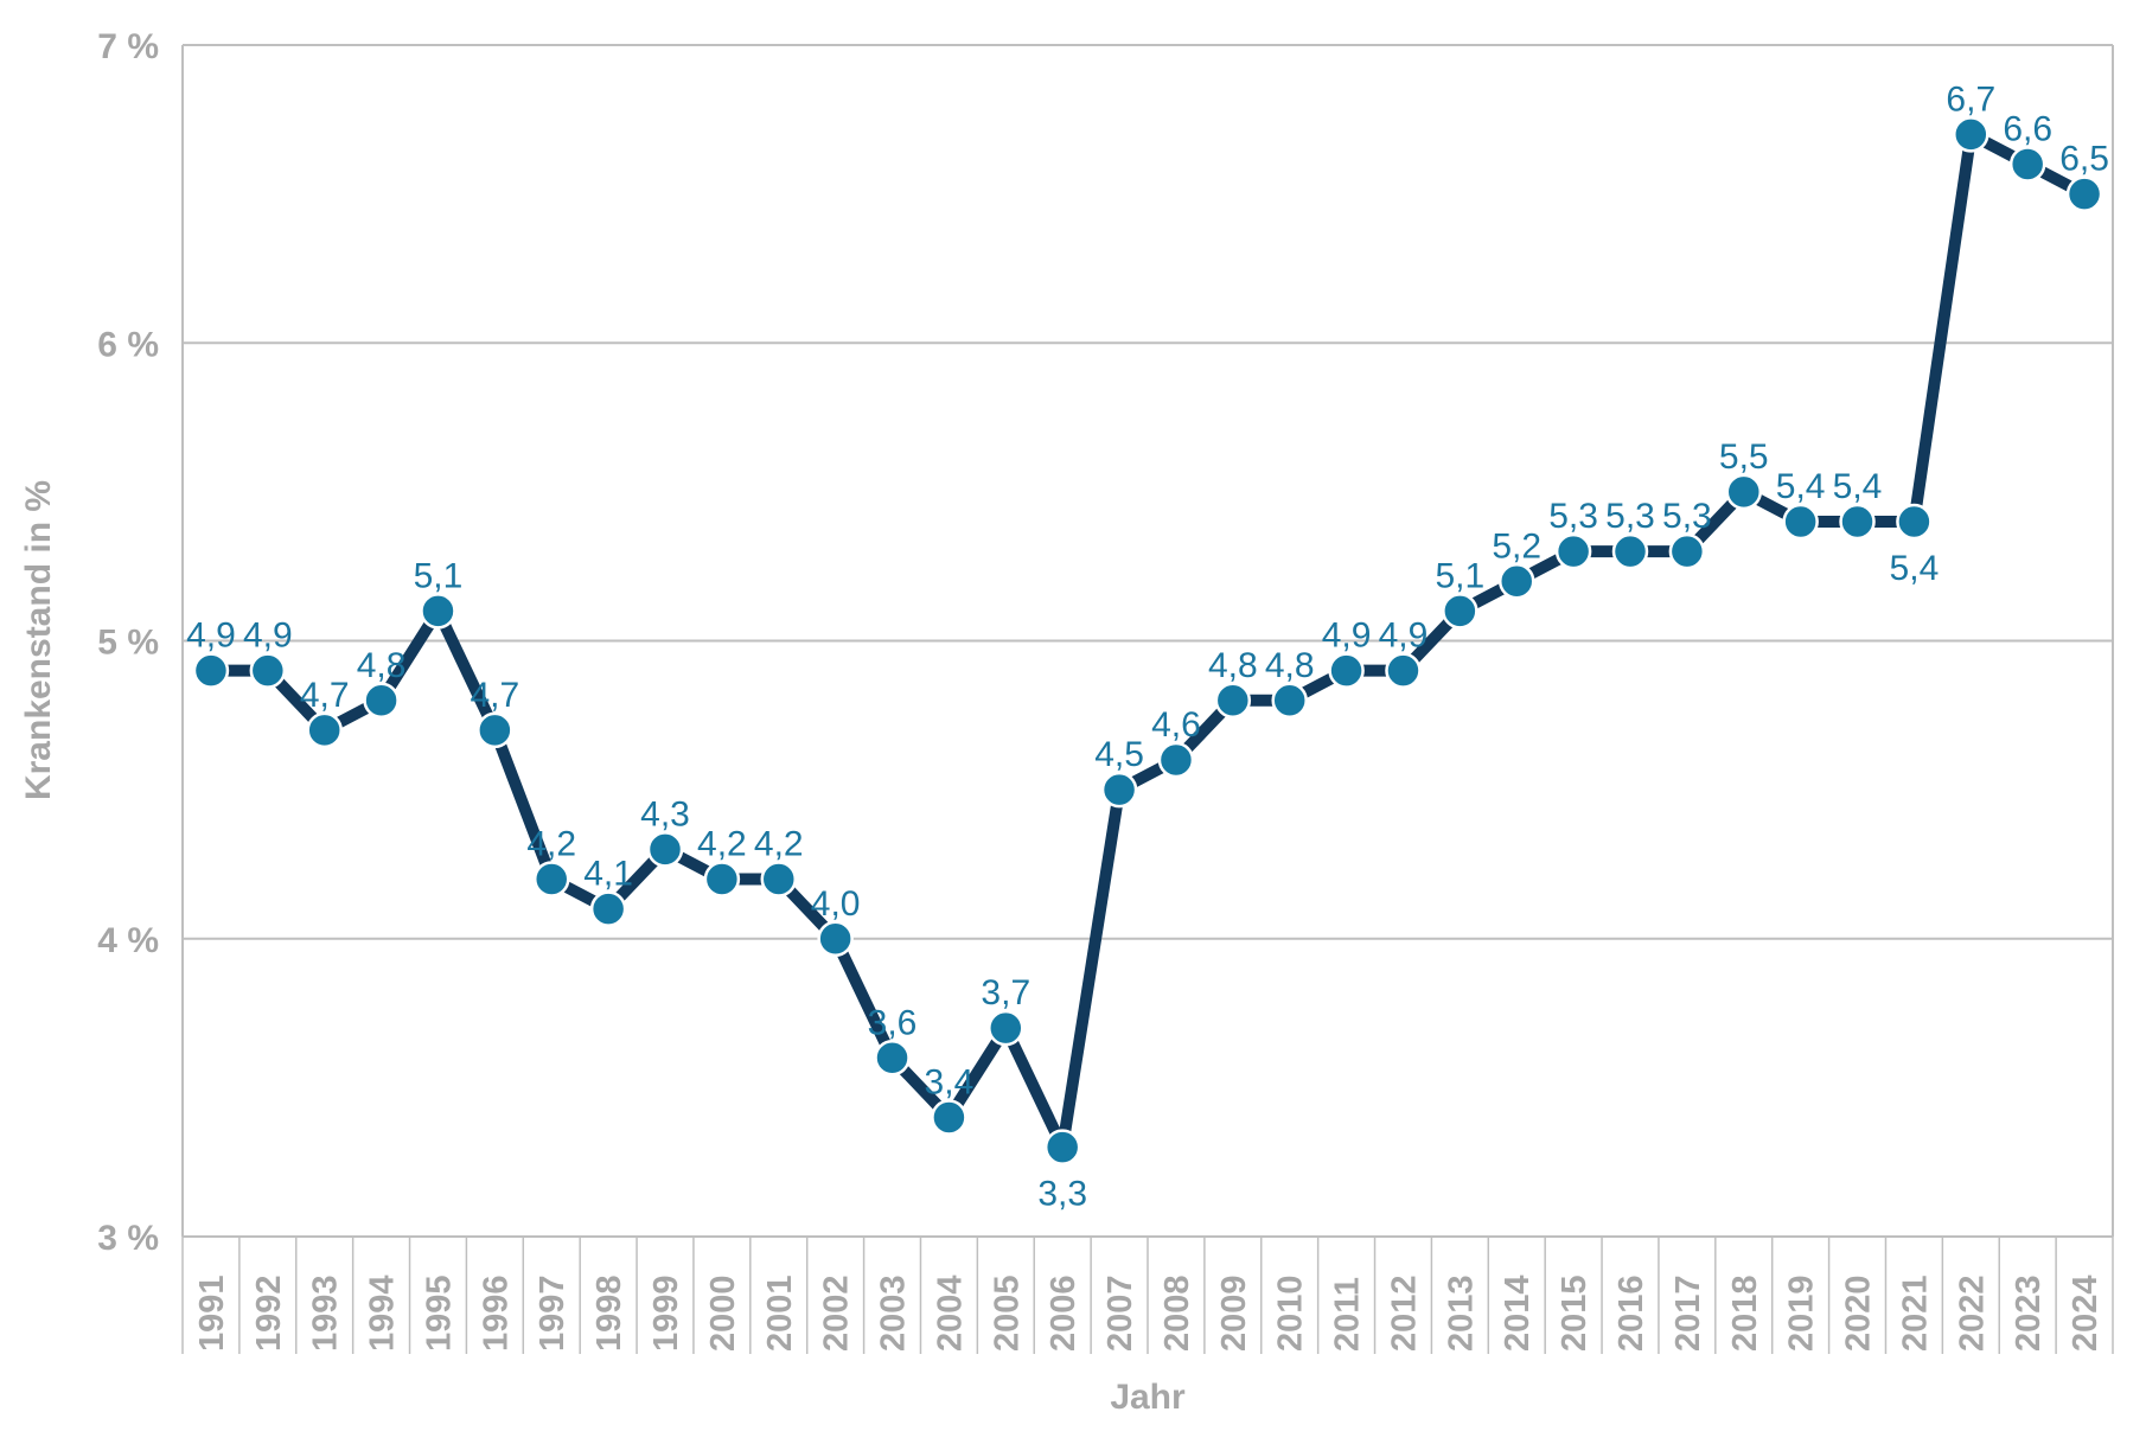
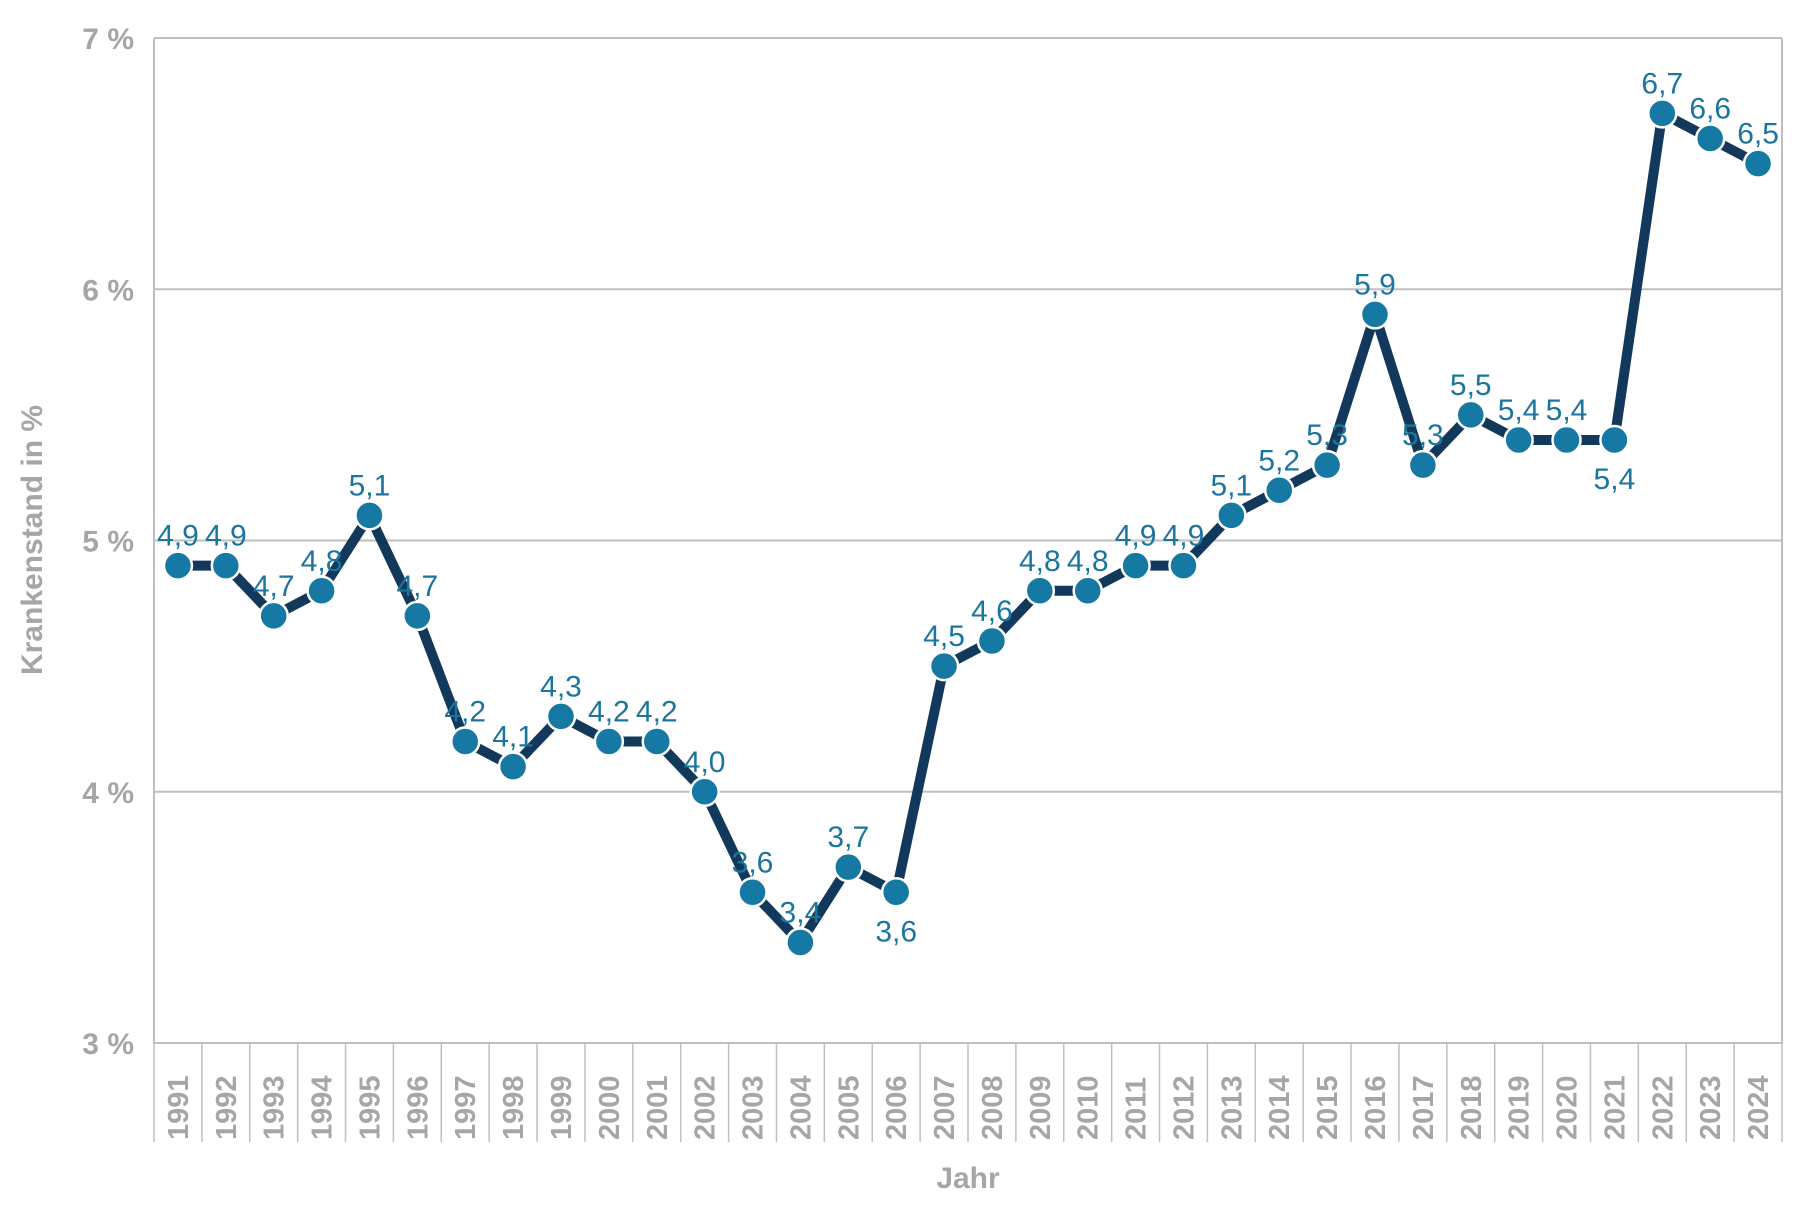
2006: 3,3 -> 3,6
2016: 5,3 -> 5,9
